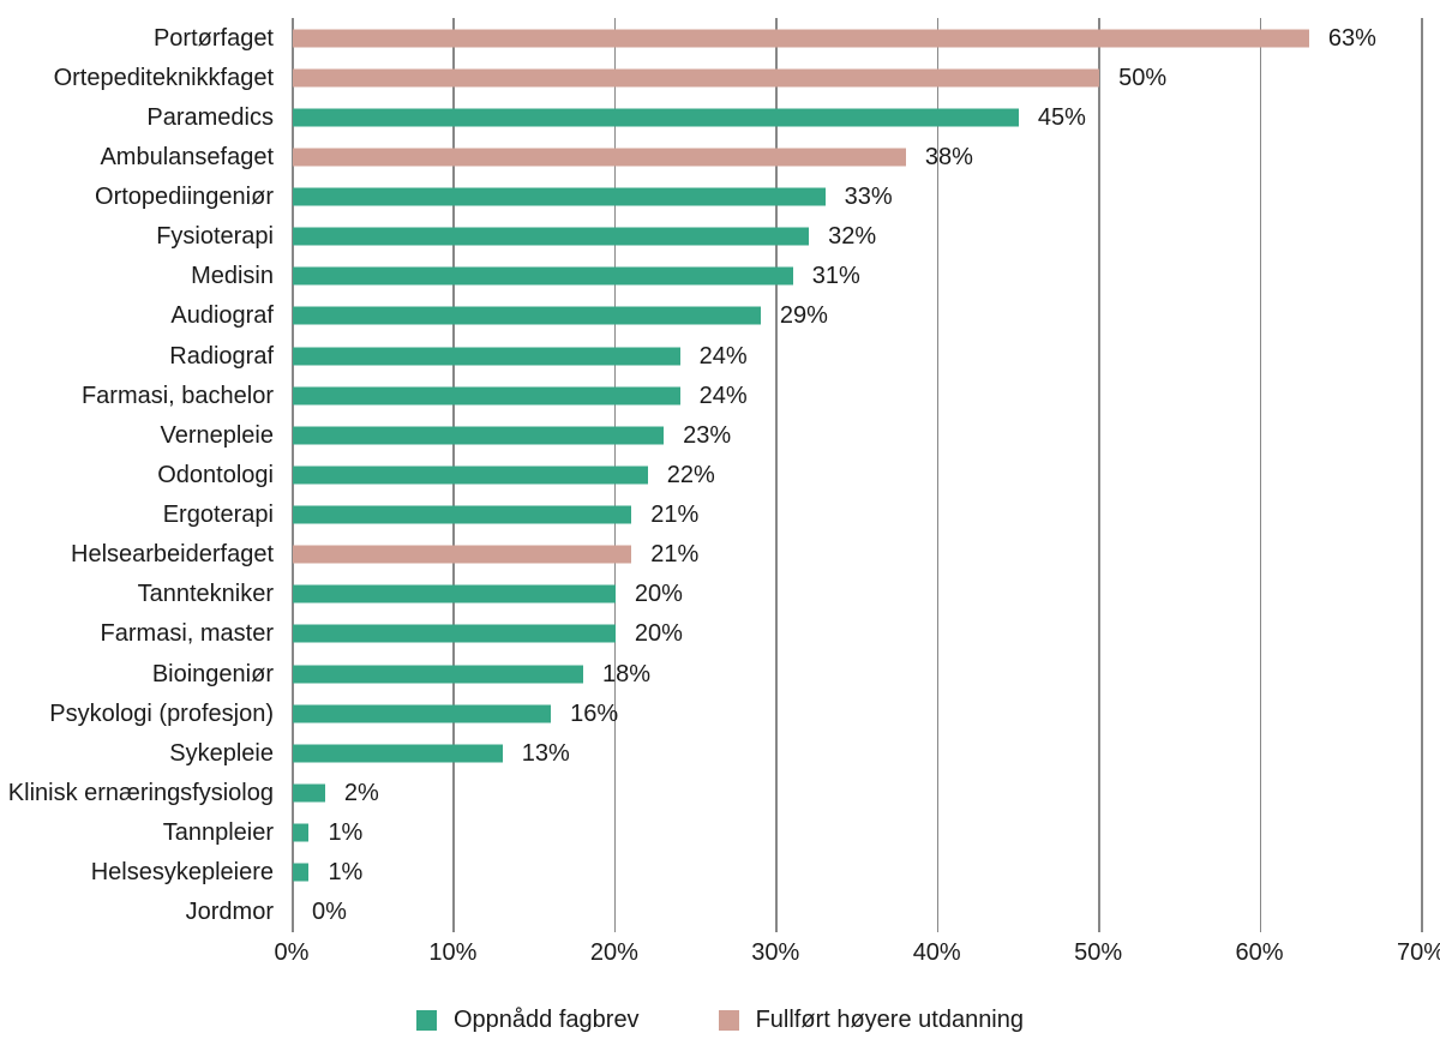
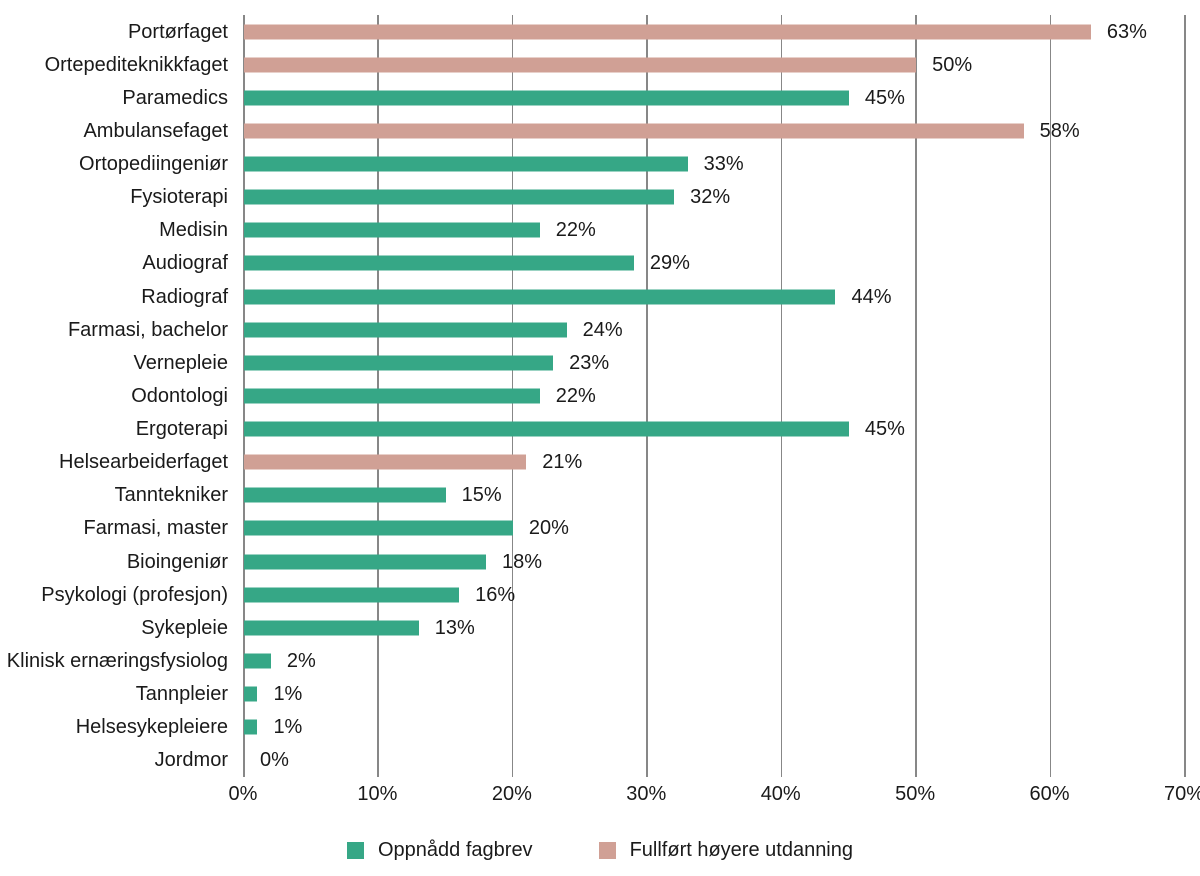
Ambulansefaget: 38% -> 58%
Medisin: 31% -> 22%
Radiograf: 24% -> 44%
Ergoterapi: 21% -> 45%
Tanntekniker: 20% -> 15%
